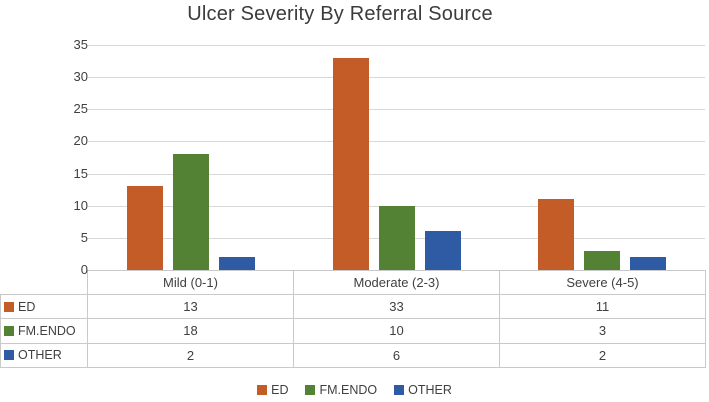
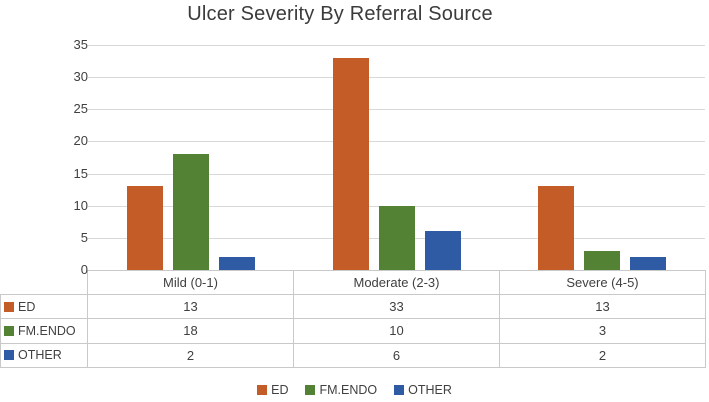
ED/Severe (4-5): 11 -> 13
